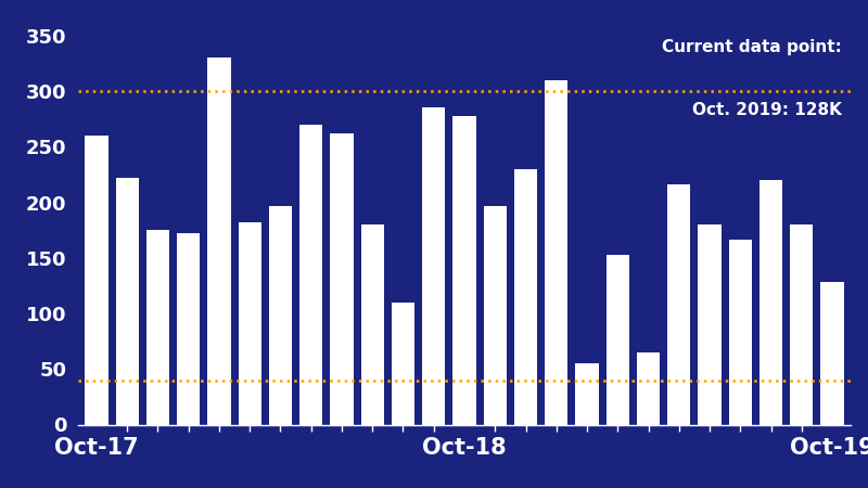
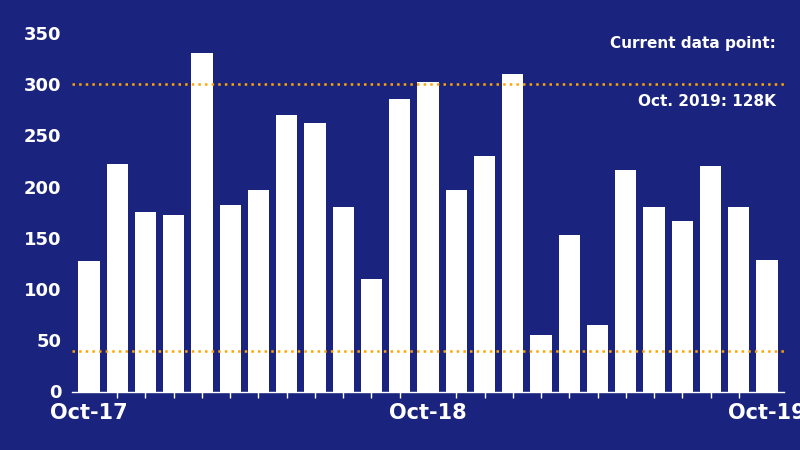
Oct-17: 260 -> 127
Oct-18: 278 -> 302
